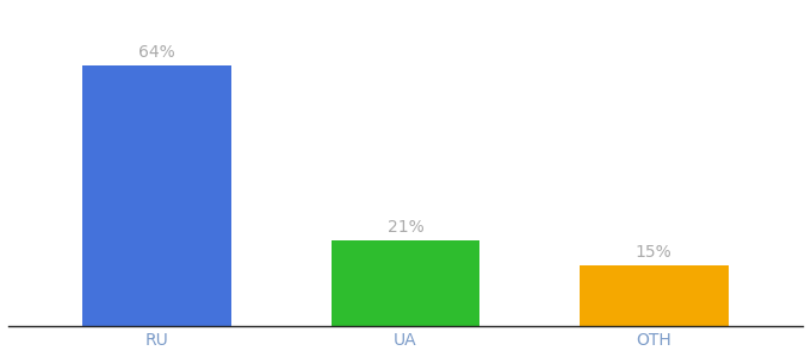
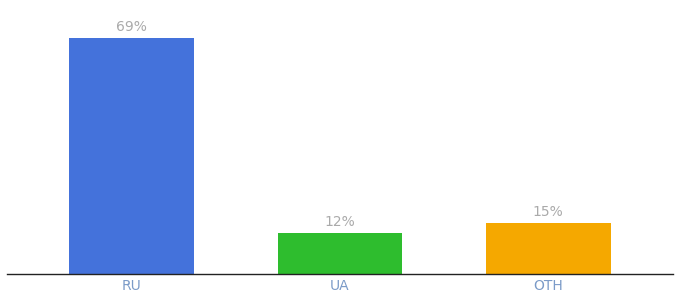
RU: 64% -> 69%
UA: 21% -> 12%
